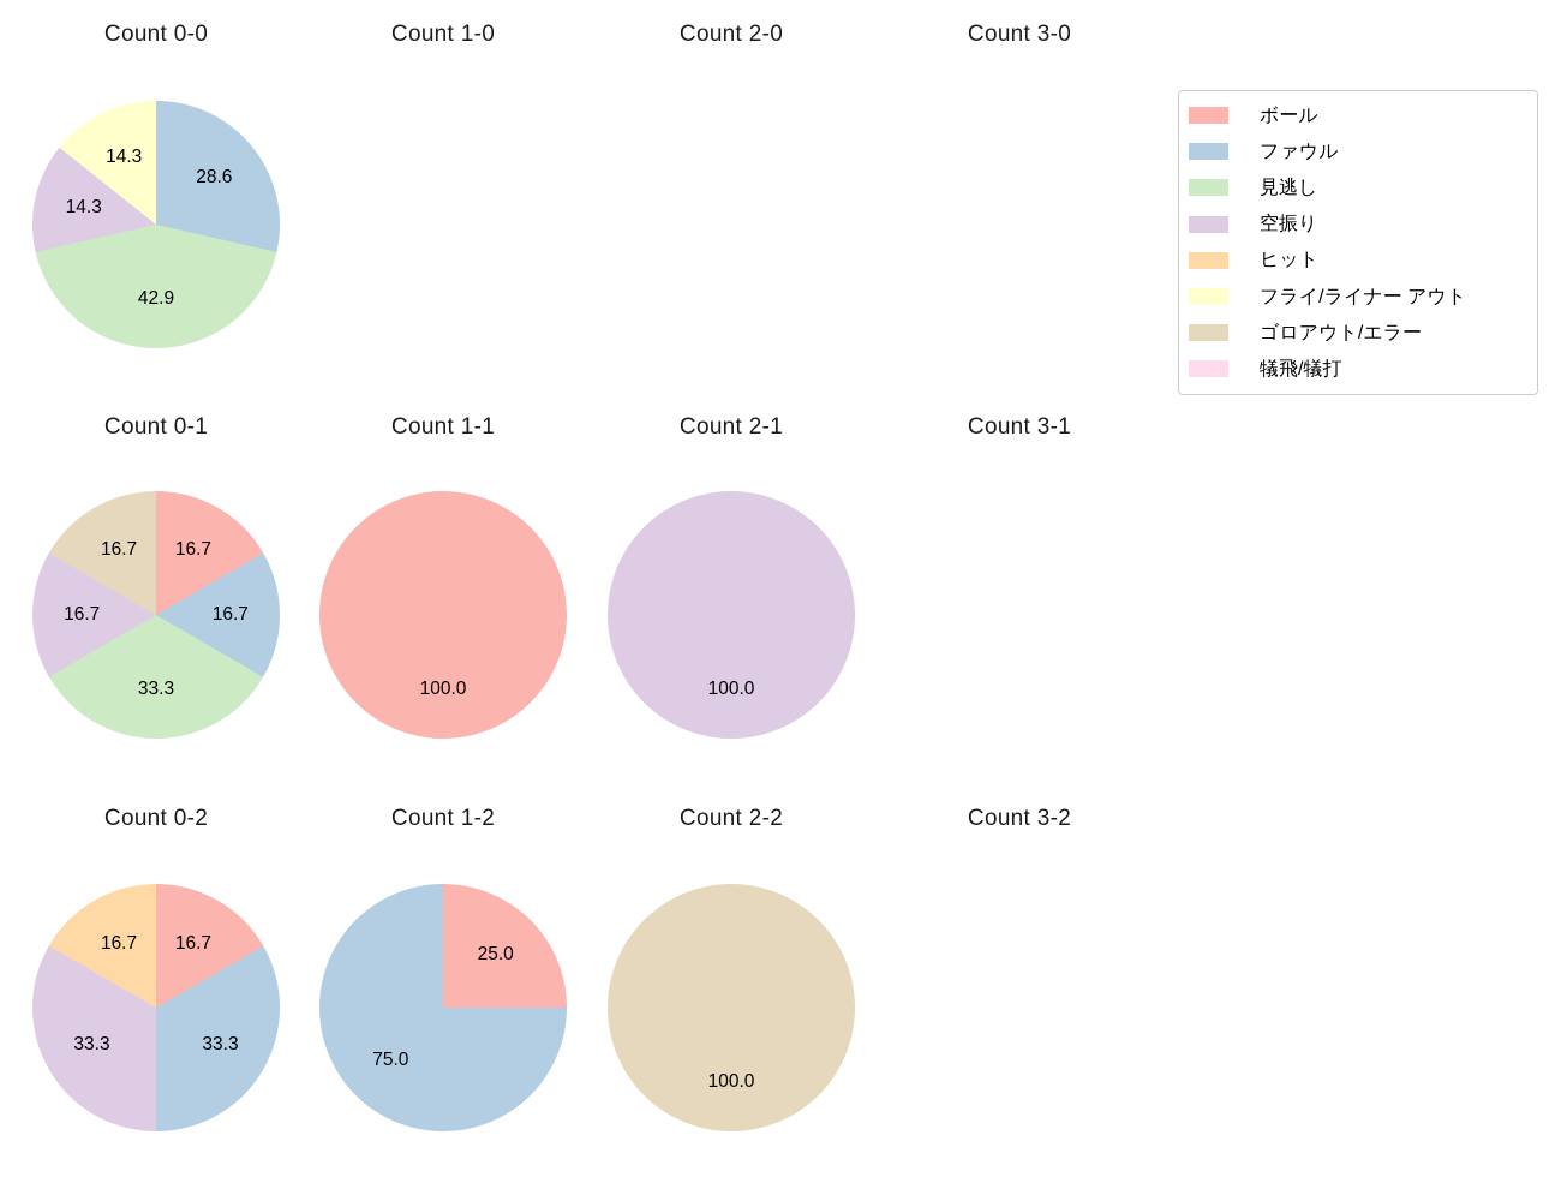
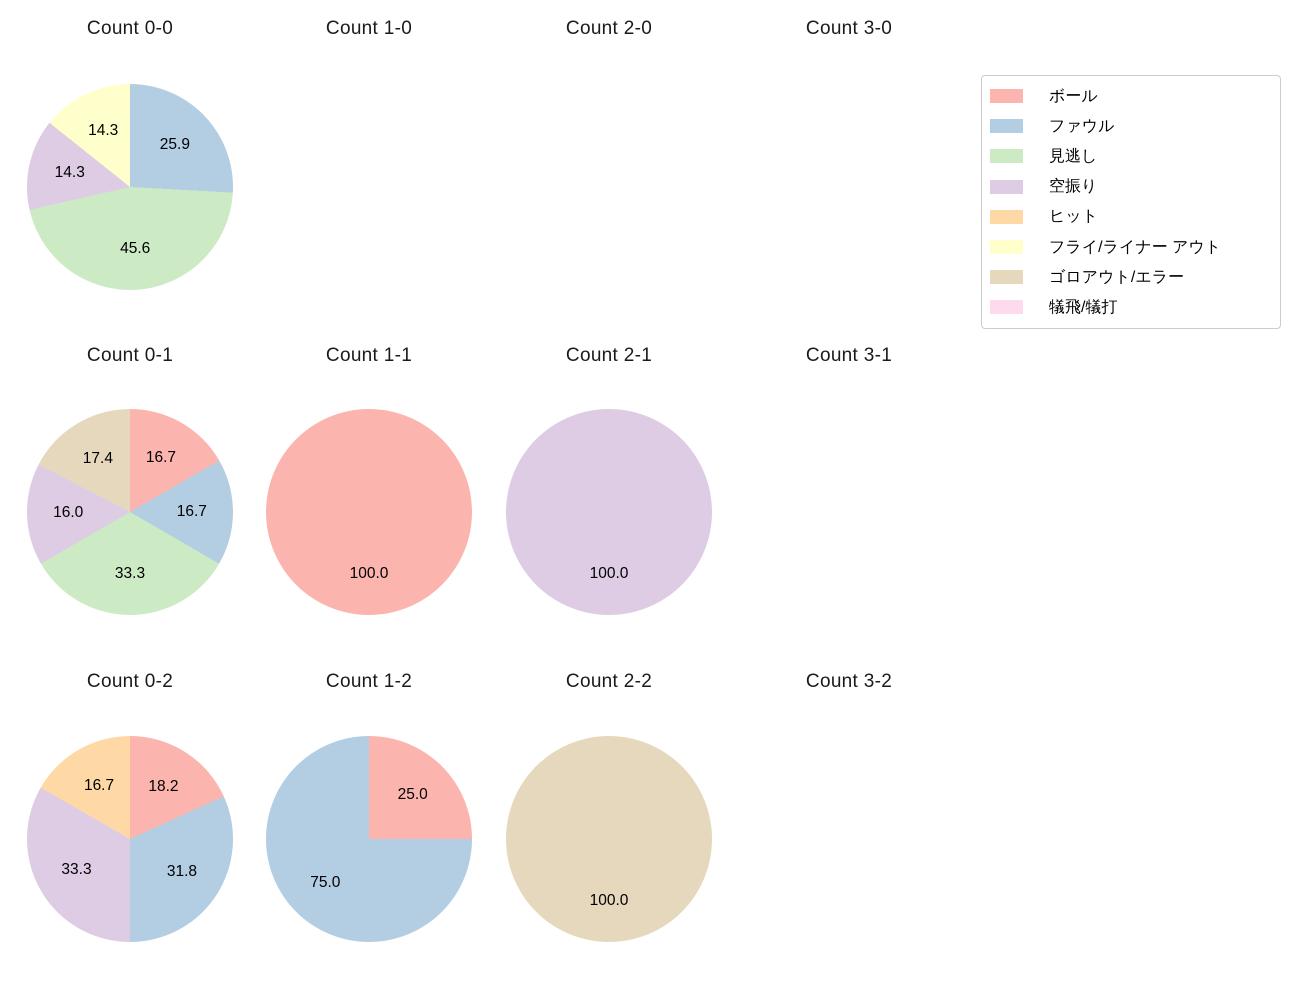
Count 0-0/ファウル: 28.6 -> 25.9
Count 0-0/見逃し: 42.9 -> 45.6
Count 0-1/空振り: 16.7 -> 16.0
Count 0-1/ゴロアウト/エラー: 16.7 -> 17.4
Count 0-2/ボール: 16.7 -> 18.2
Count 0-2/ファウル: 33.3 -> 31.8
